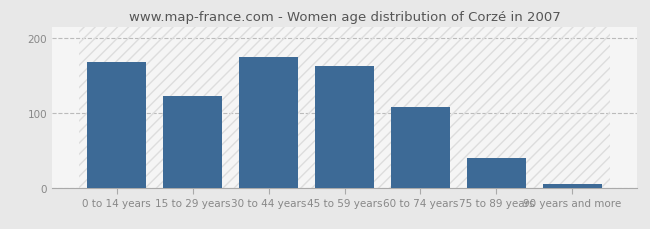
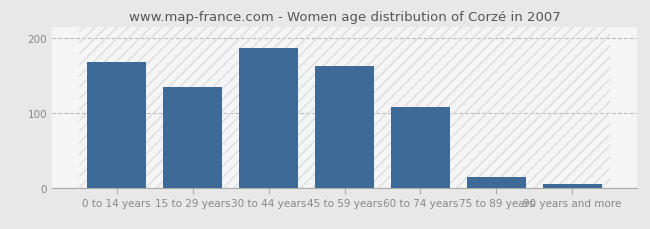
15 to 29 years: 122 -> 134
30 to 44 years: 175 -> 186
75 to 89 years: 40 -> 14
